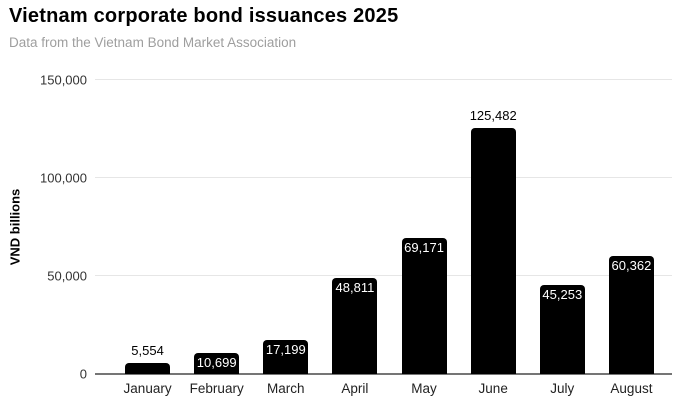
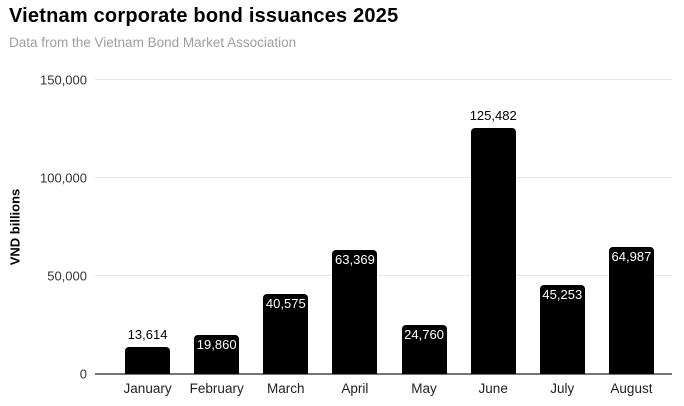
January: 5,554 -> 13,614
February: 10,699 -> 19,860
March: 17,199 -> 40,575
April: 48,811 -> 63,369
May: 69,171 -> 24,760
August: 60,362 -> 64,987
